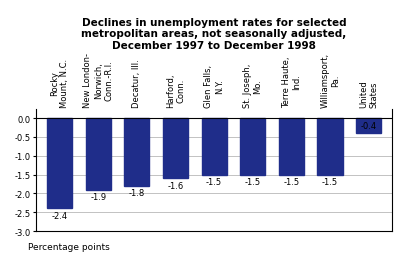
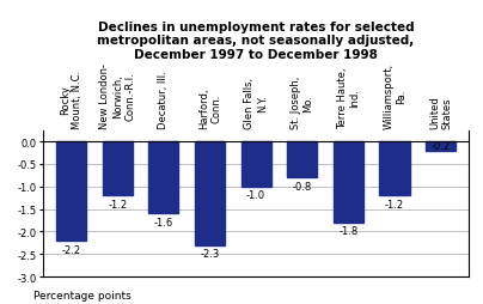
Rocky Mount, N.C.: -2.4 -> -2.2
New London- Norwich, Conn.-R.I.: -1.9 -> -1.2
Decatur, Ill.: -1.8 -> -1.6
Harford, Conn.: -1.6 -> -2.3
Glen Falls, N.Y.: -1.5 -> -1.0
St. Joseph, Mo.: -1.5 -> -0.8
Terre Haute, Ind.: -1.5 -> -1.8
Williamsport, Pa.: -1.5 -> -1.2
United States: -0.4 -> -0.2
